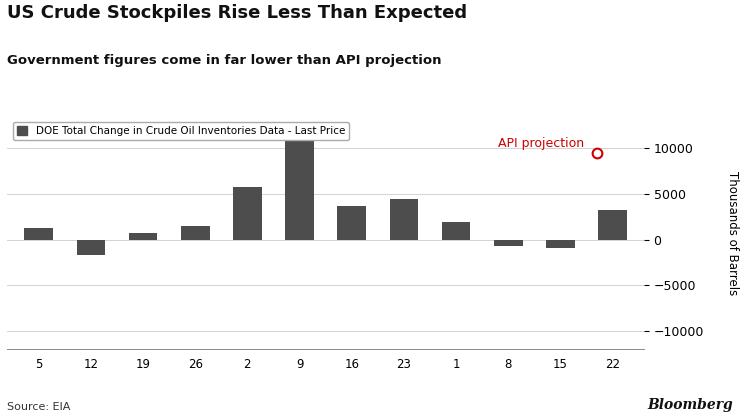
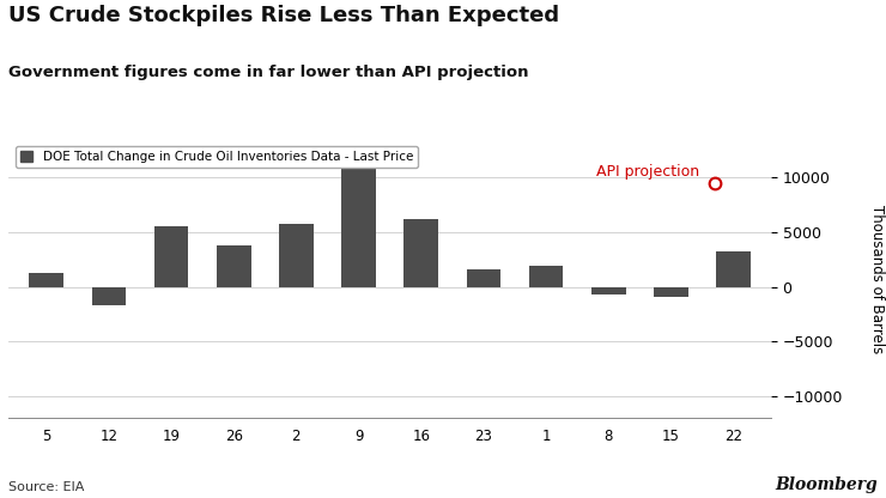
19: 800 -> 5600
26: 1500 -> 3800
16: 3700 -> 6200
23: 4500 -> 1600
